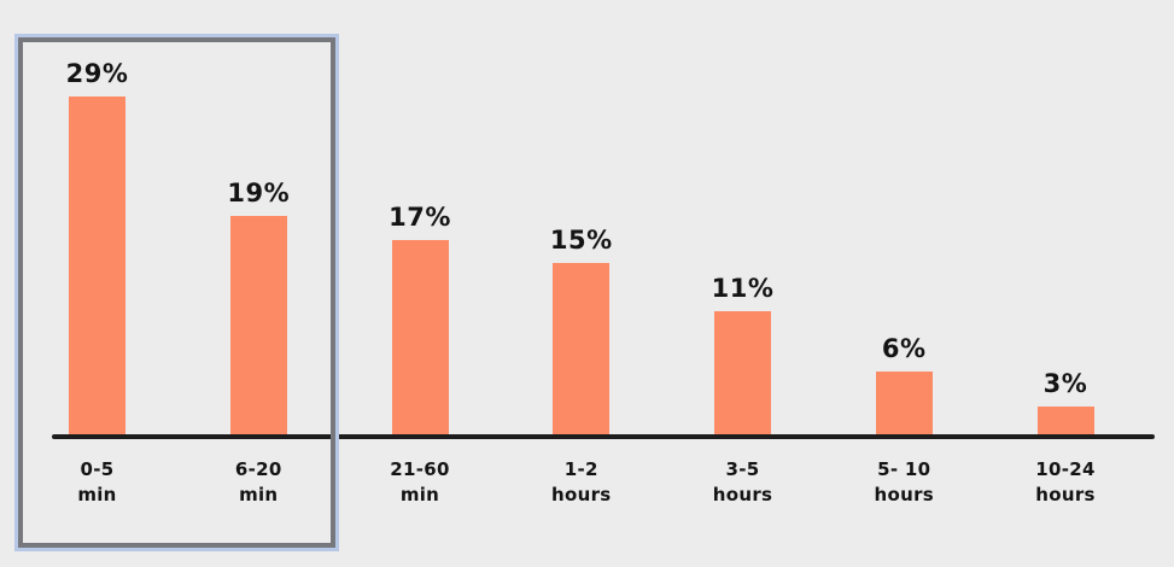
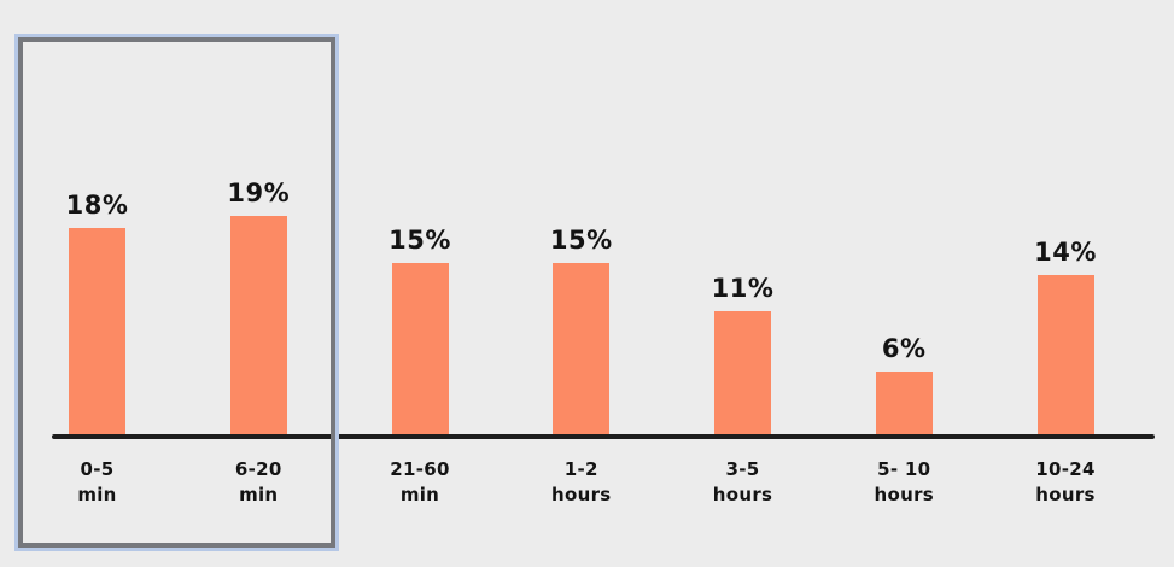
0-5 min: 29% -> 18%
21-60 min: 17% -> 15%
10-24 hours: 3% -> 14%
